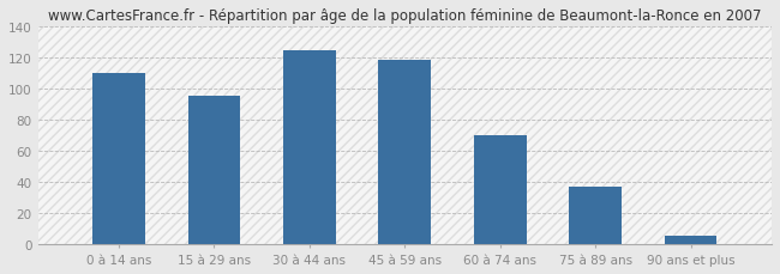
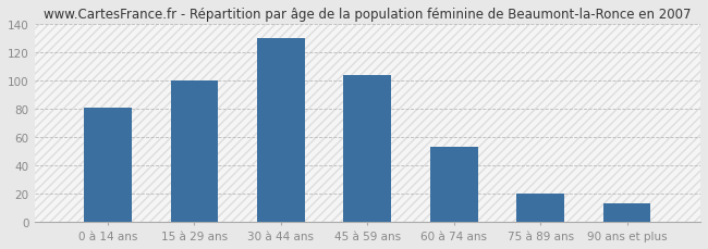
0 à 14 ans: 110 -> 81
15 à 29 ans: 95 -> 100
30 à 44 ans: 124 -> 130
45 à 59 ans: 118 -> 104
60 à 74 ans: 70 -> 53
75 à 89 ans: 37 -> 20
90 ans et plus: 6 -> 13
